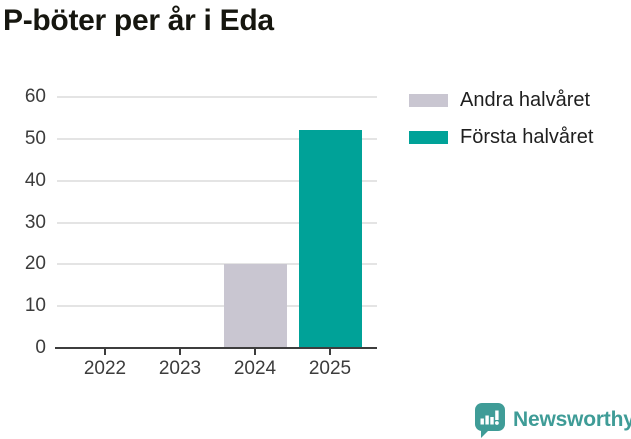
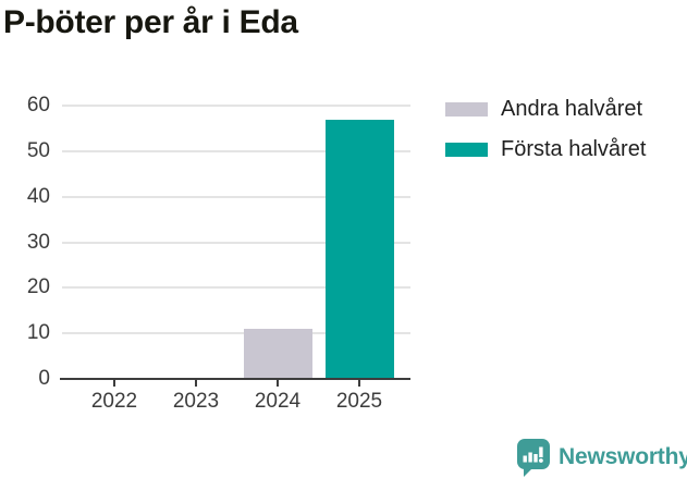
Andra halvåret/2024: 20 -> 11
Första halvåret/2025: 52 -> 57
